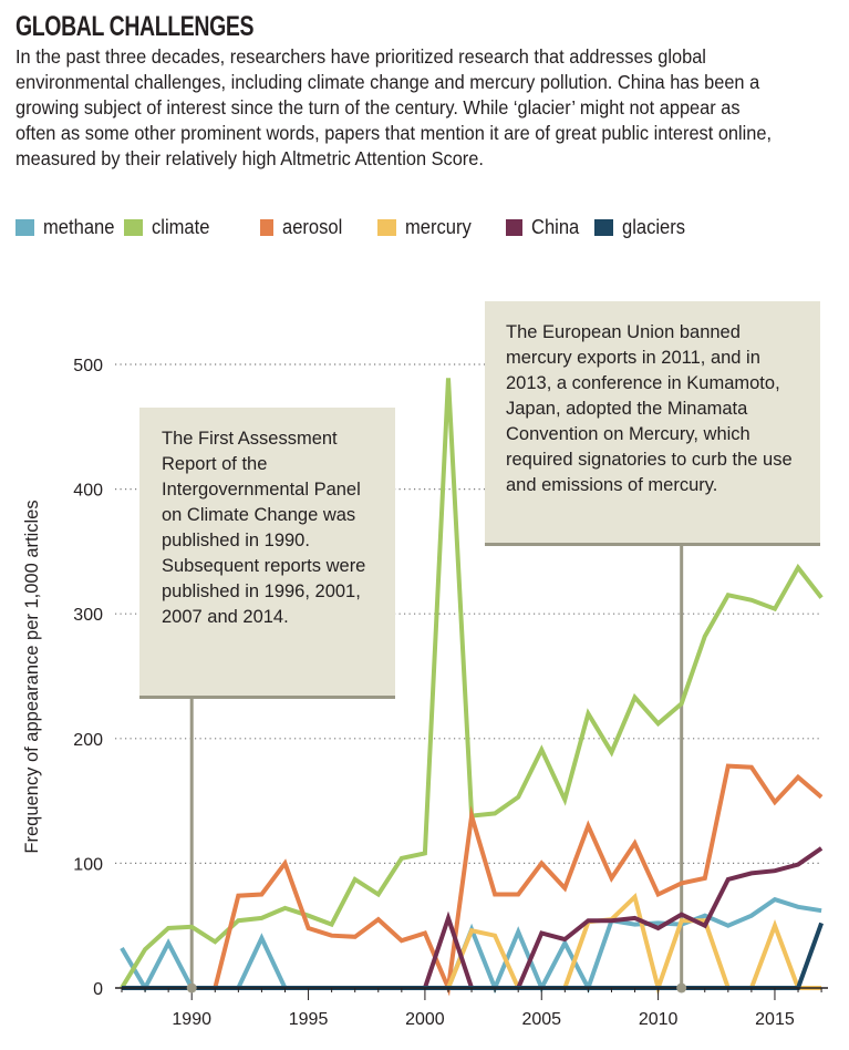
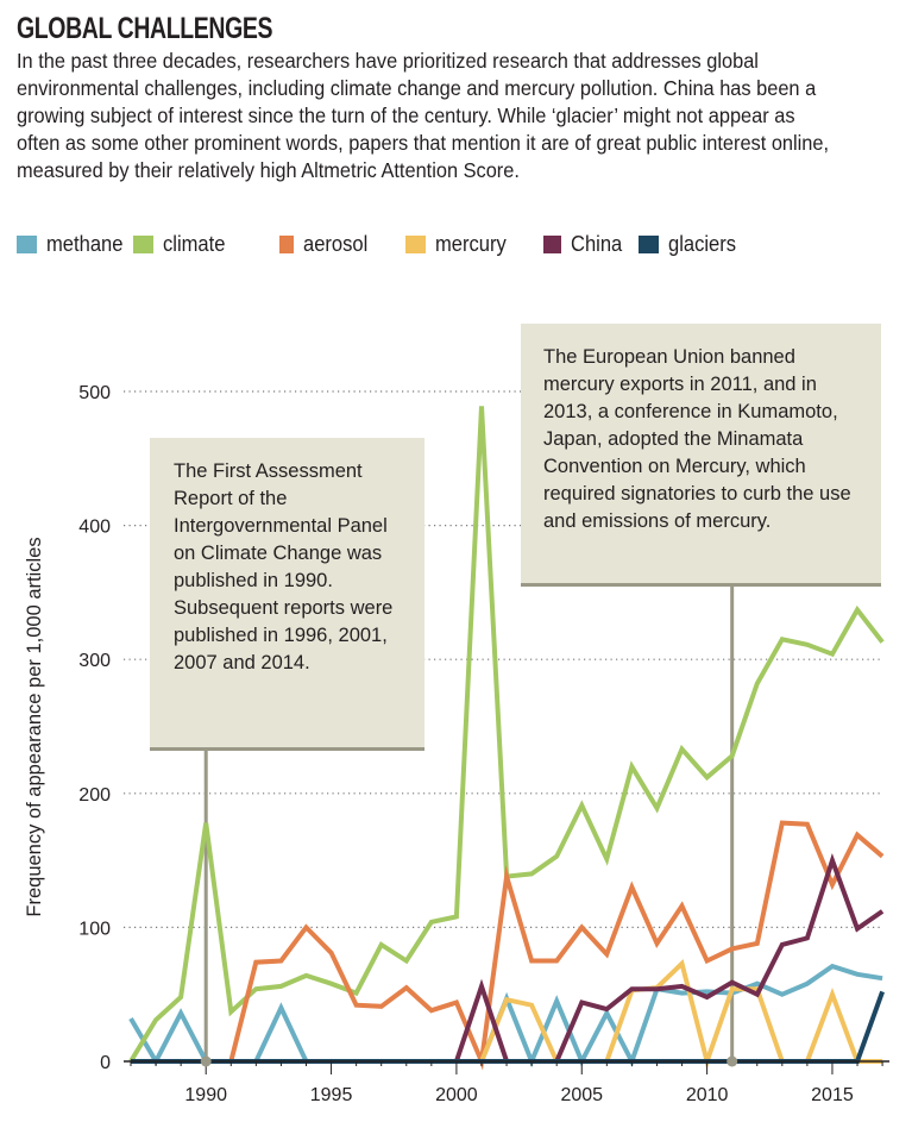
climate/1990: 49 -> 178
aerosol/1995: 48 -> 81
aerosol/2015: 149 -> 132
China/2015: 94 -> 150
